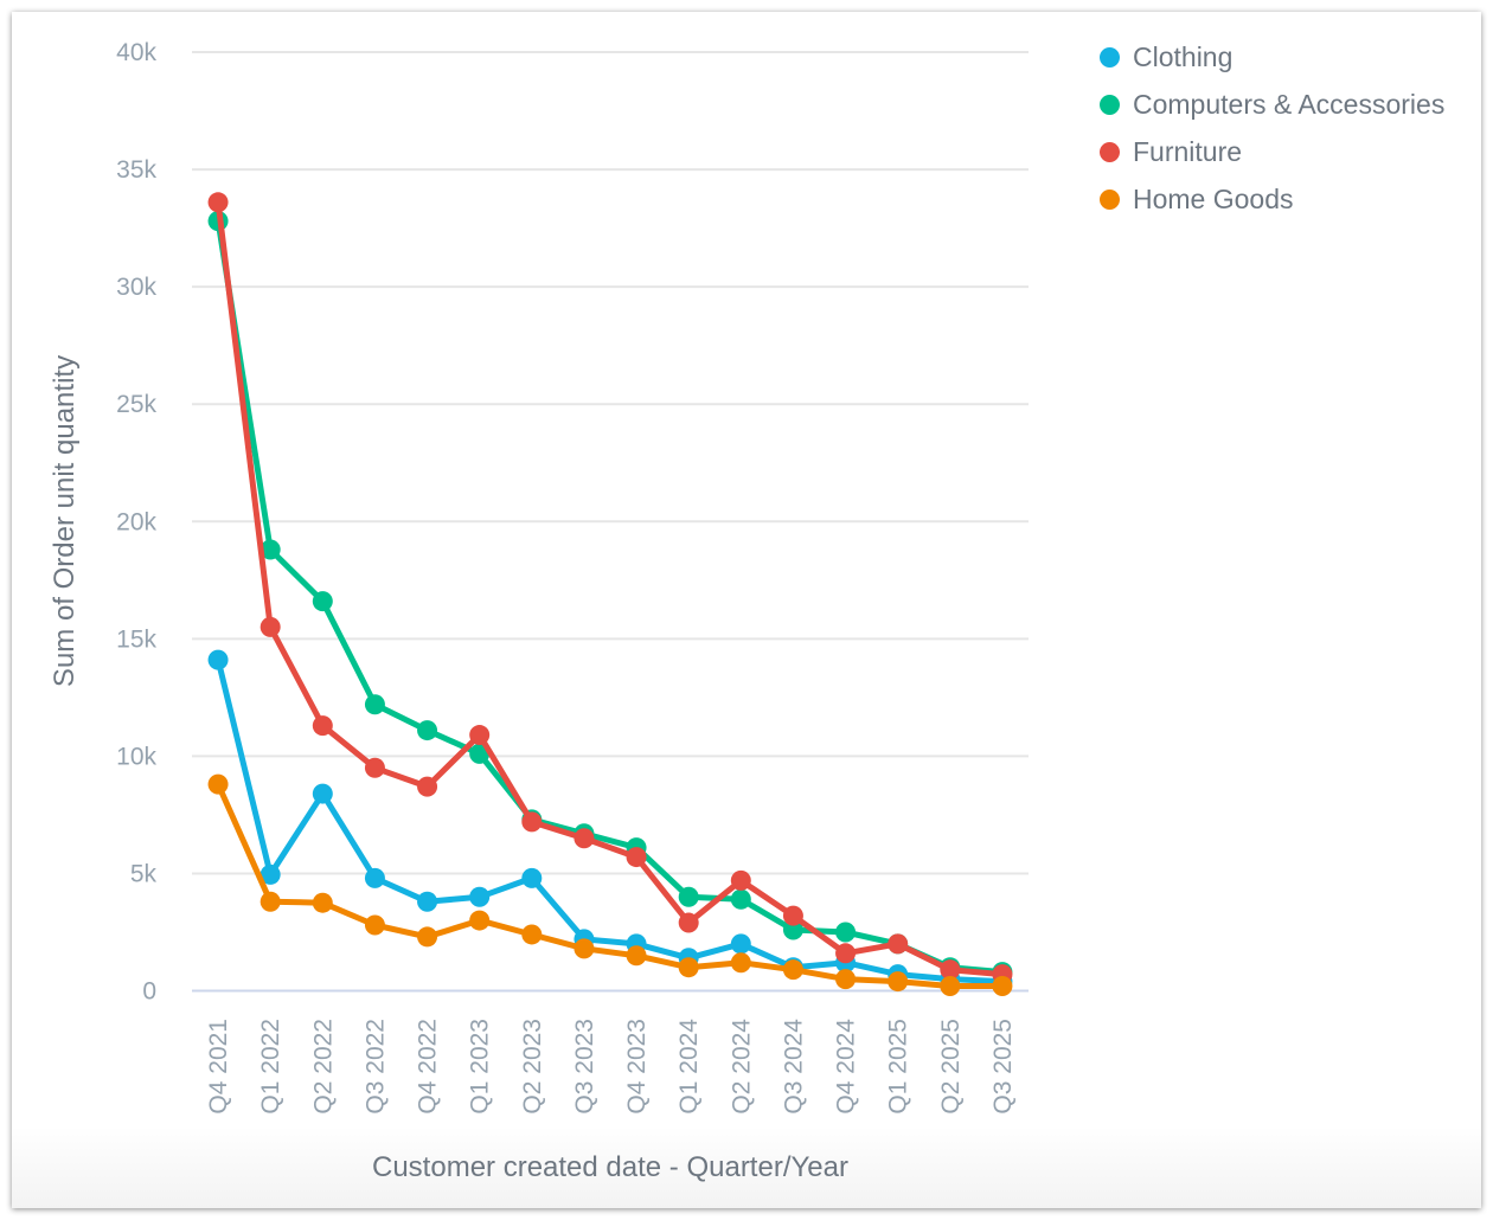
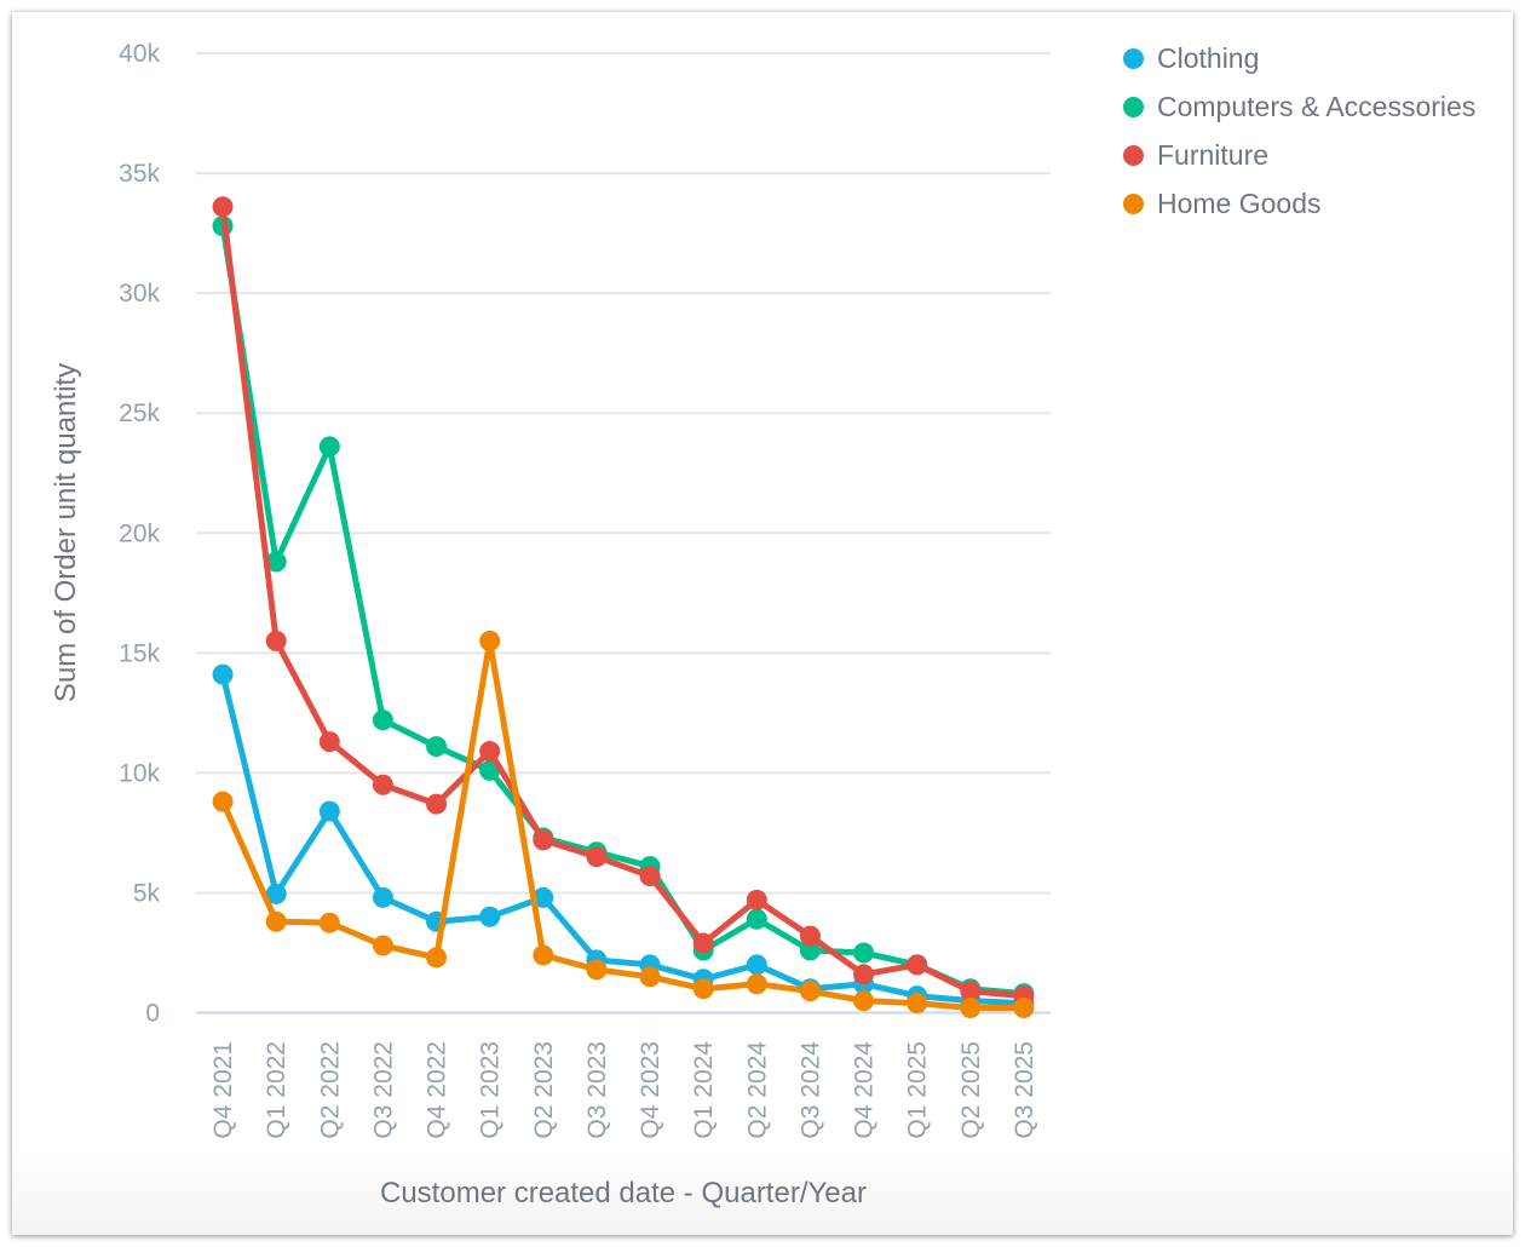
Computers & Accessories/Q2 2022: 16.6k -> 23.6k
Home Goods/Q1 2023: 3.0k -> 15.5k
Computers & Accessories/Q1 2024: 4.0k -> 2.6k
